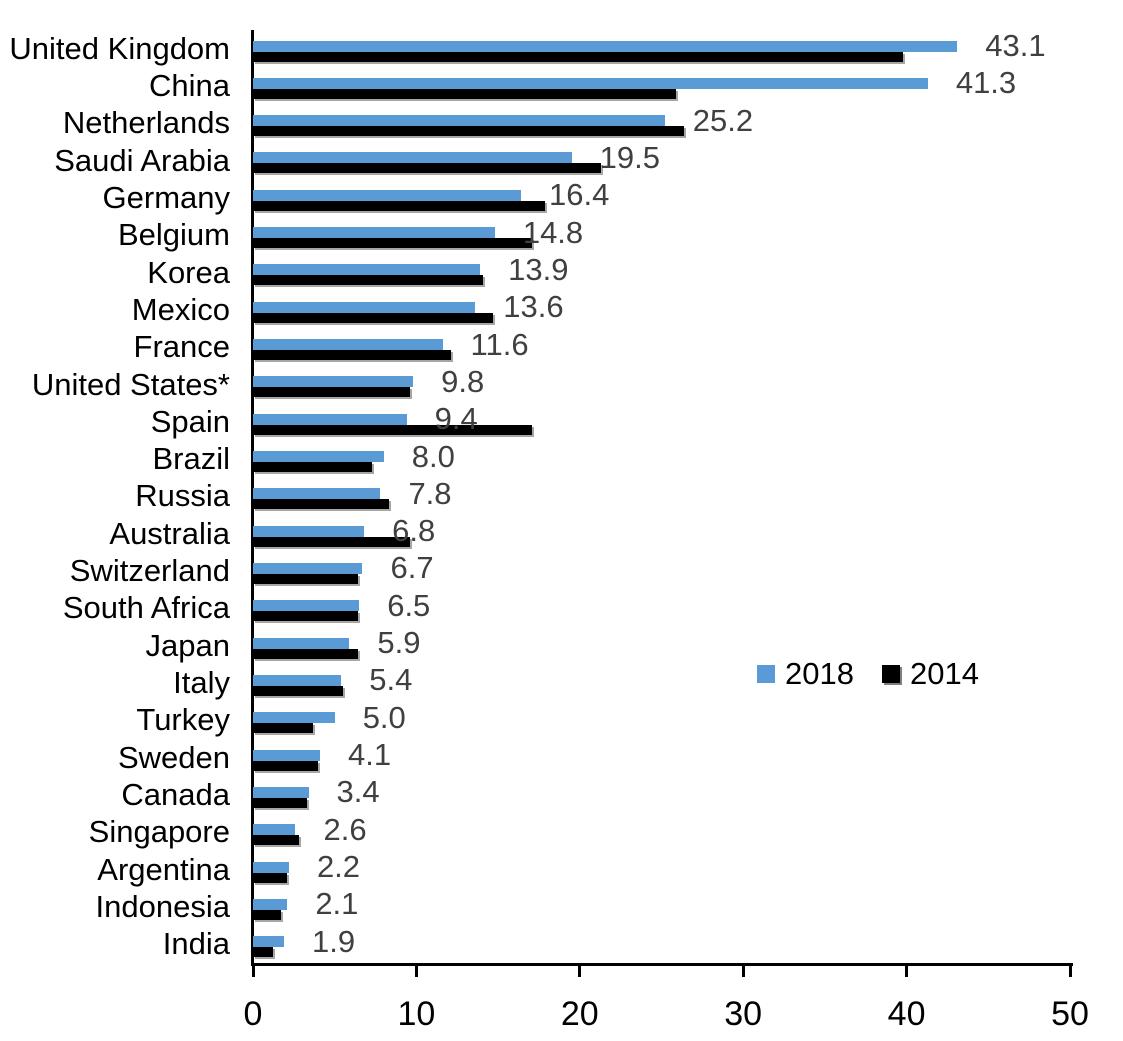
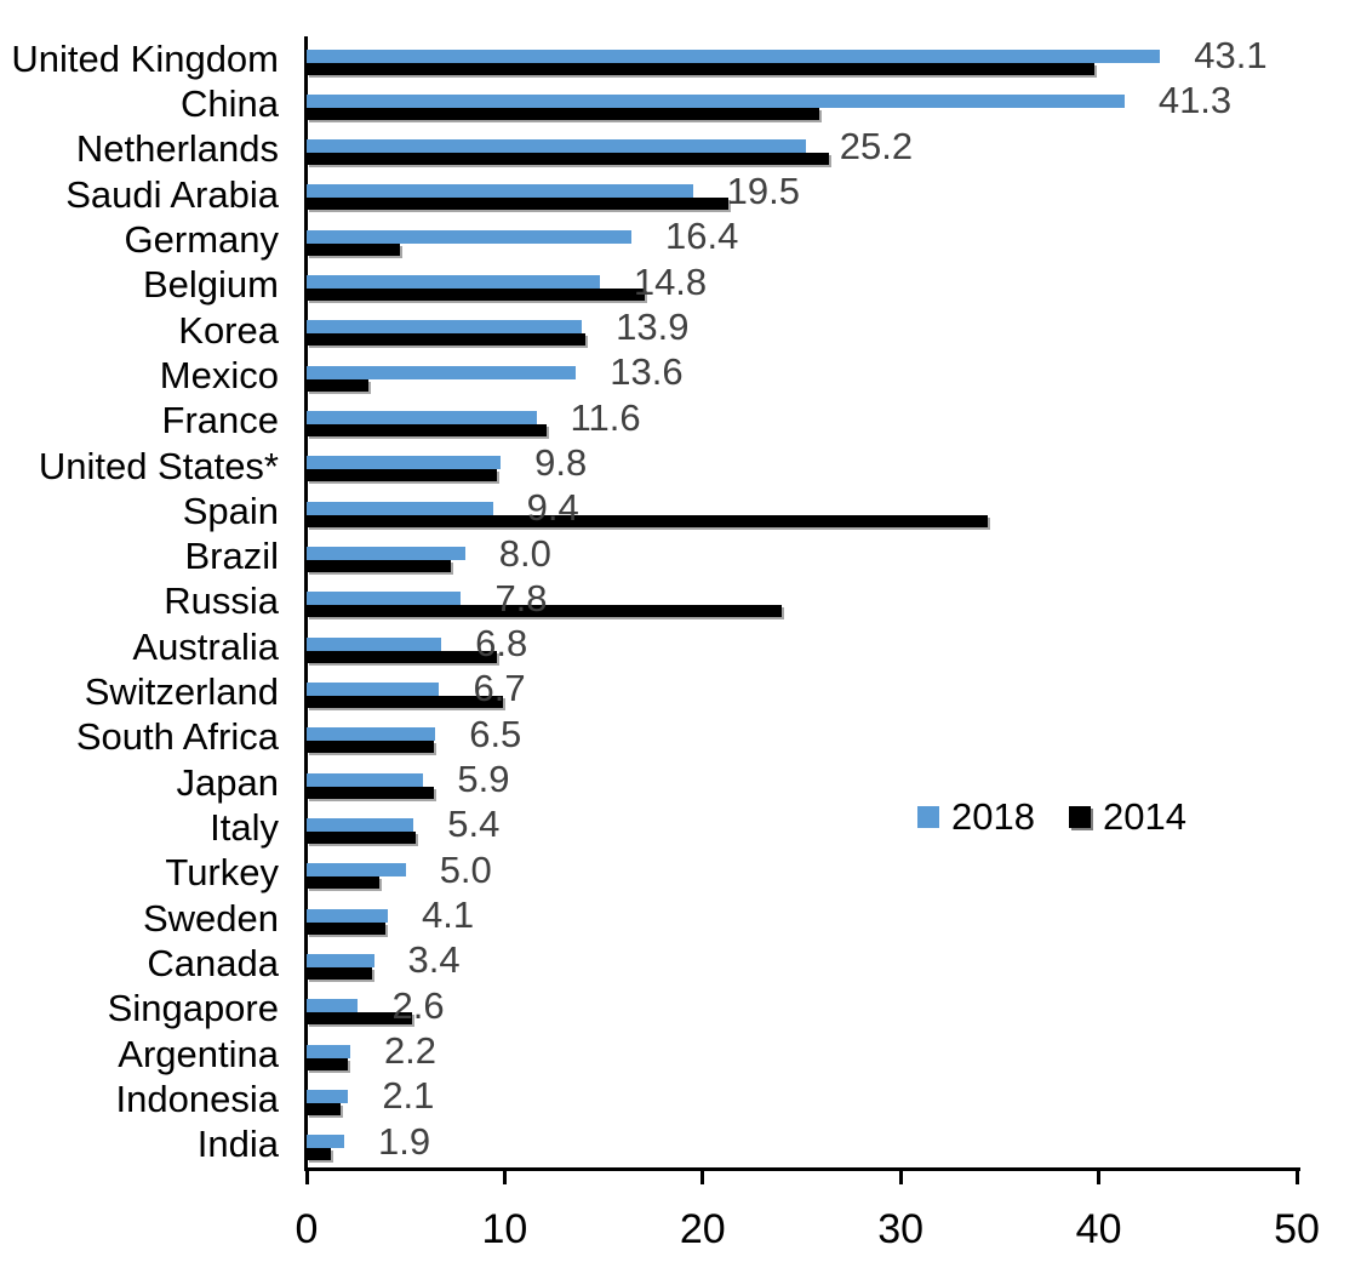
2014/Germany: 17.9 -> 4.7
2014/Mexico: 14.7 -> 3.1
2014/Spain: 17.1 -> 34.4
2014/Russia: 8.3 -> 24.0
2014/Switzerland: 6.4 -> 9.9
2014/Singapore: 2.8 -> 5.3
